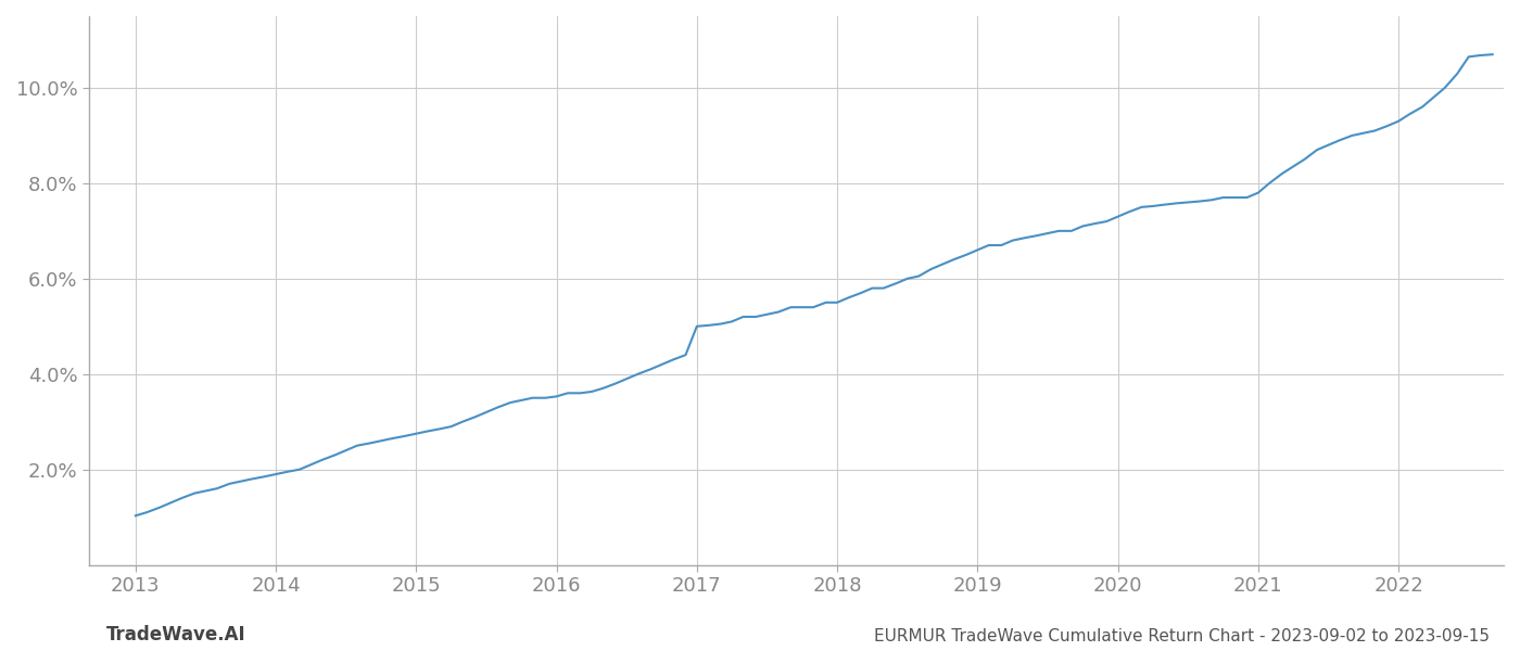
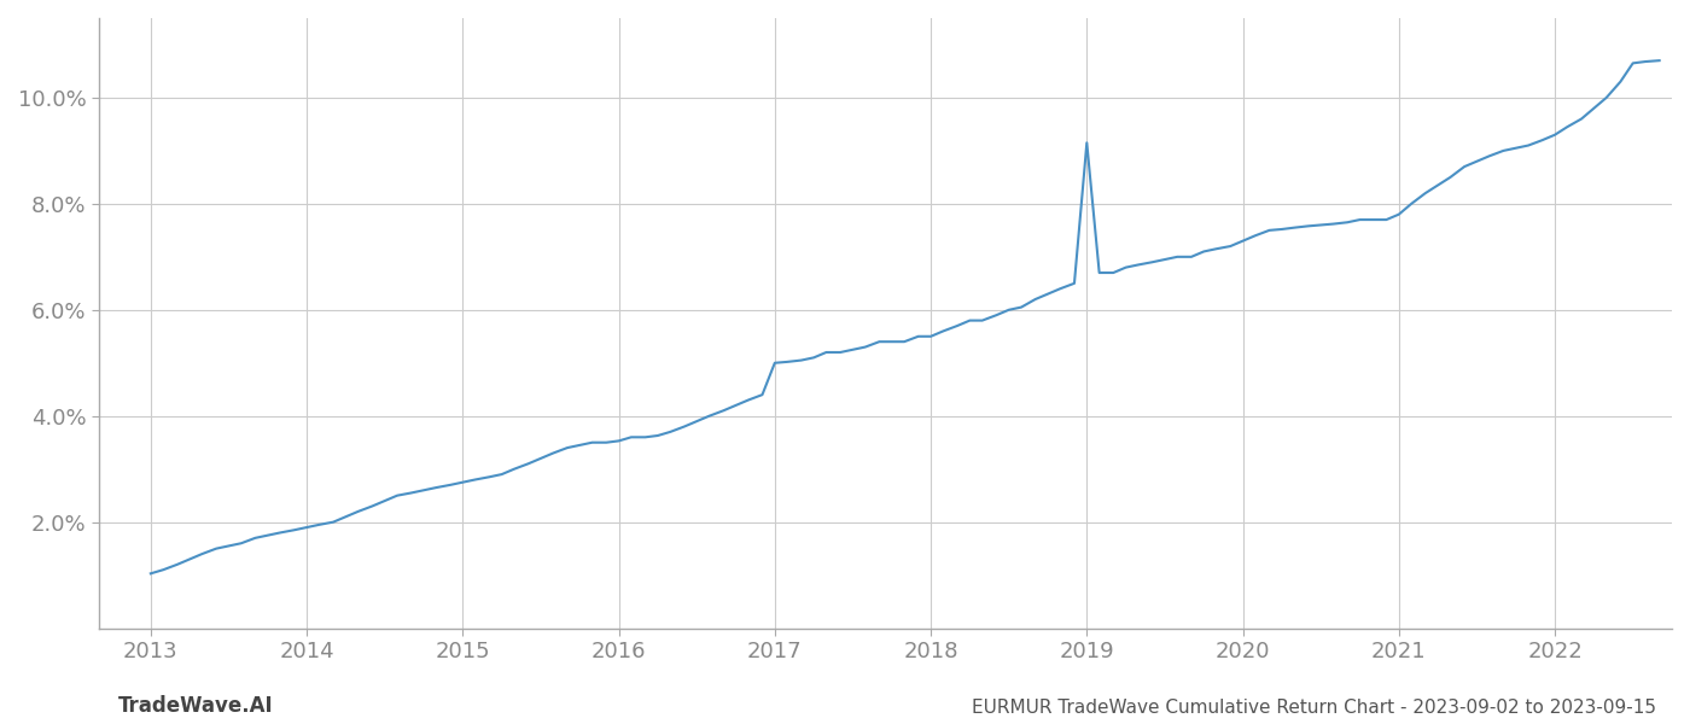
2019: 6.60% -> 9.15%
